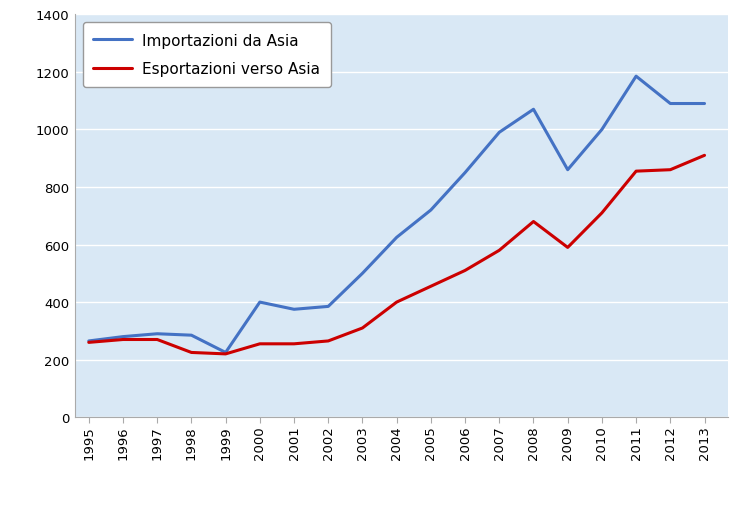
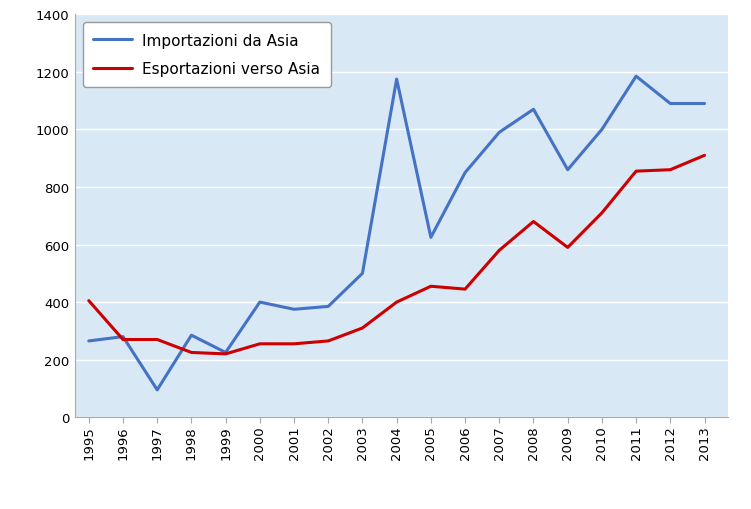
Esportazioni verso Asia/1995: 260 -> 405
Importazioni da Asia/1997: 290 -> 95
Importazioni da Asia/2004: 625 -> 1175
Importazioni da Asia/2005: 720 -> 625
Esportazioni verso Asia/2006: 510 -> 445
